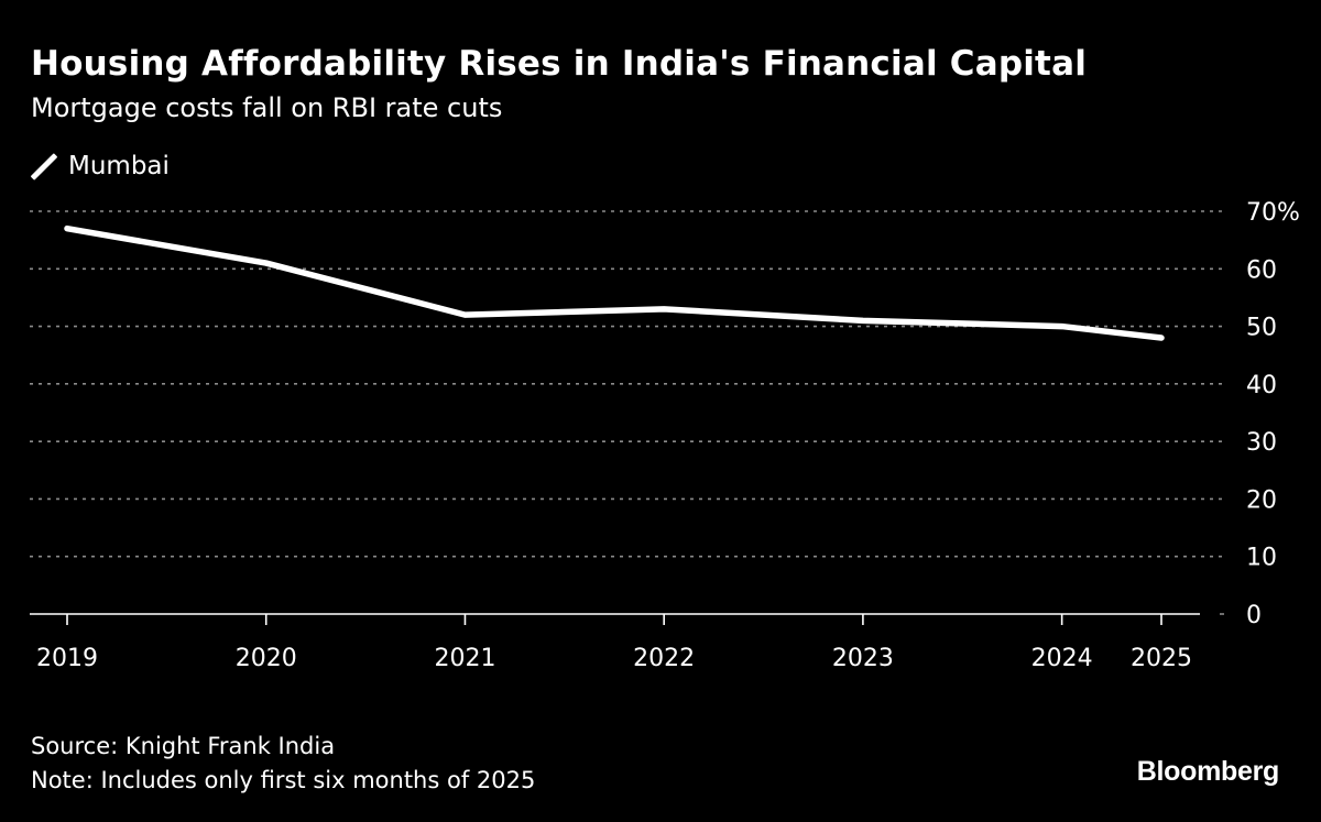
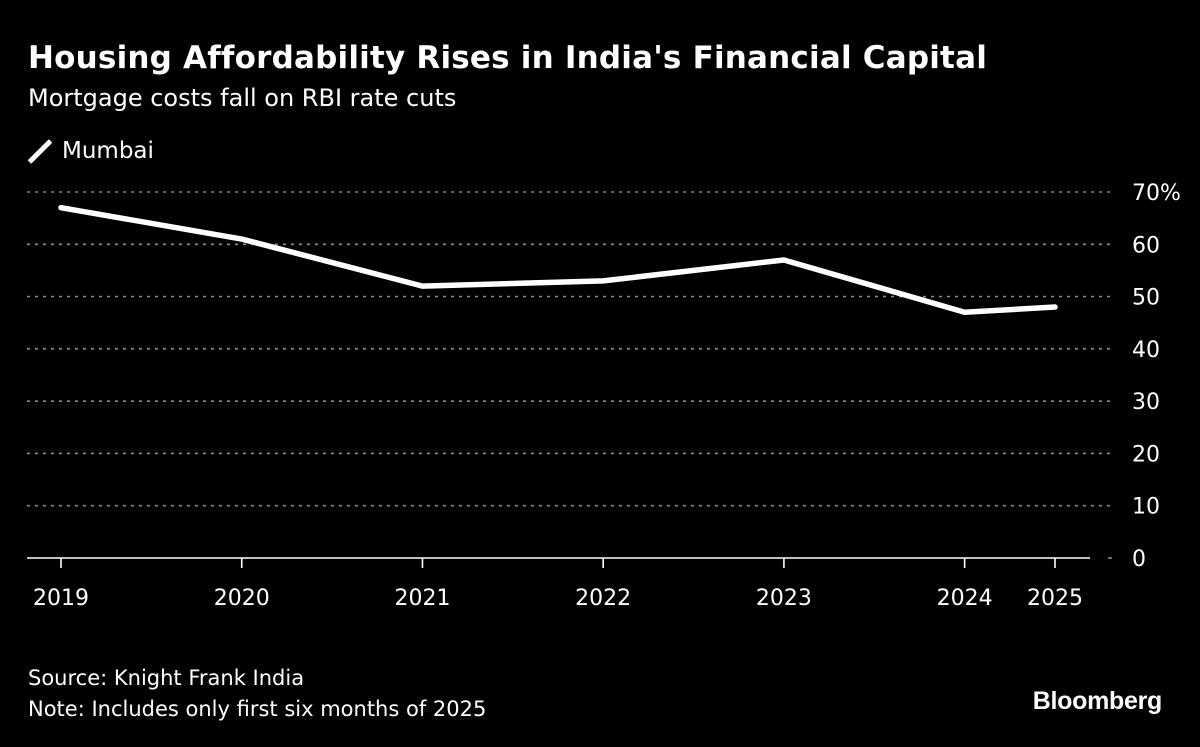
2023: 51% -> 57%
2024: 50% -> 47%
